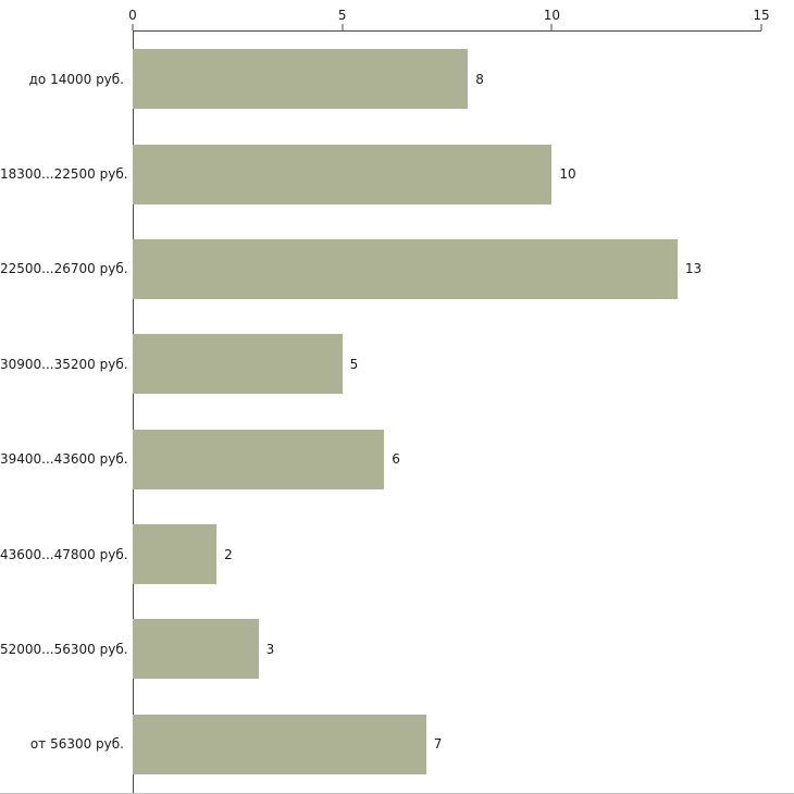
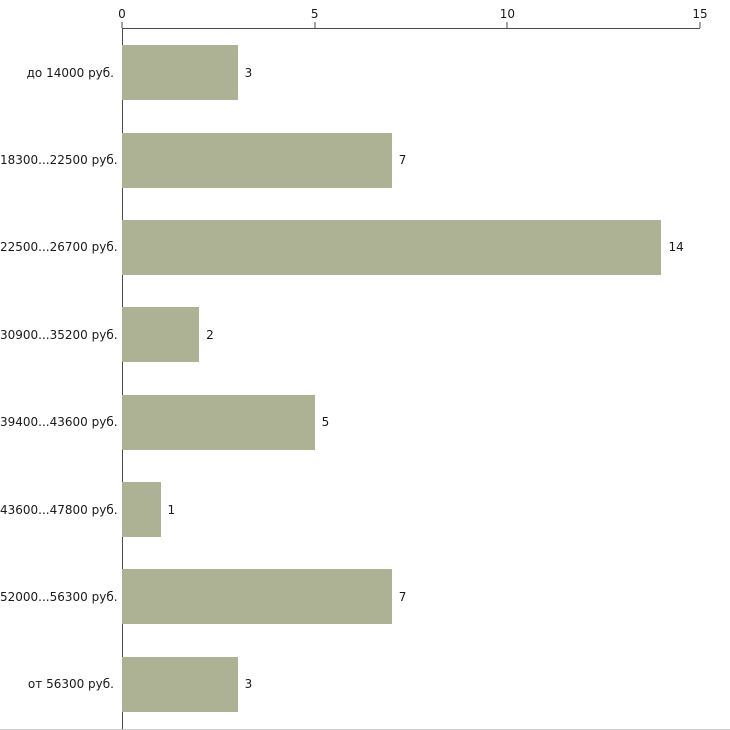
до 14000 руб.: 8 -> 3
18300...22500 руб.: 10 -> 7
22500...26700 руб.: 13 -> 14
30900...35200 руб.: 5 -> 2
39400...43600 руб.: 6 -> 5
43600...47800 руб.: 2 -> 1
52000...56300 руб.: 3 -> 7
от 56300 руб.: 7 -> 3
